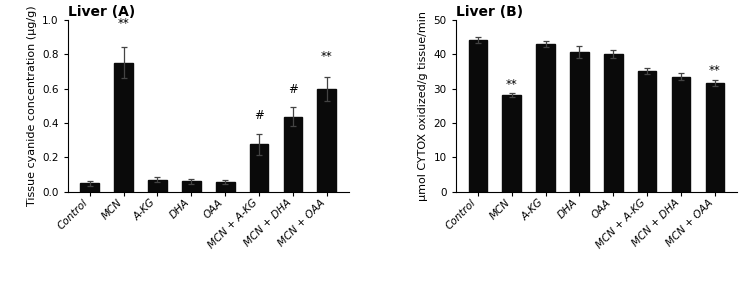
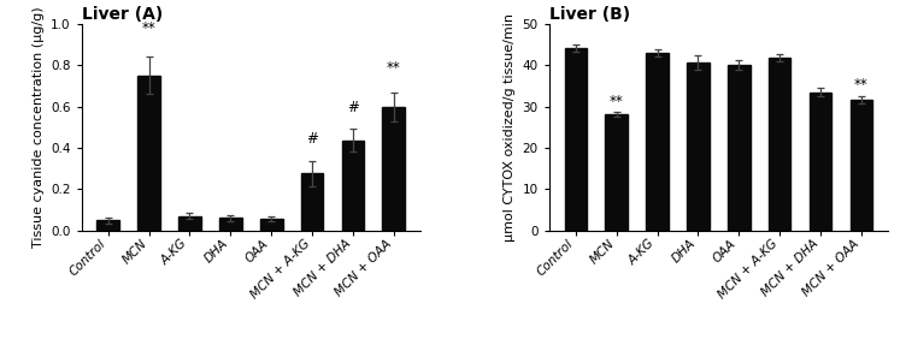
Liver (B)/MCN + A-KG: 35.0 -> 41.7
